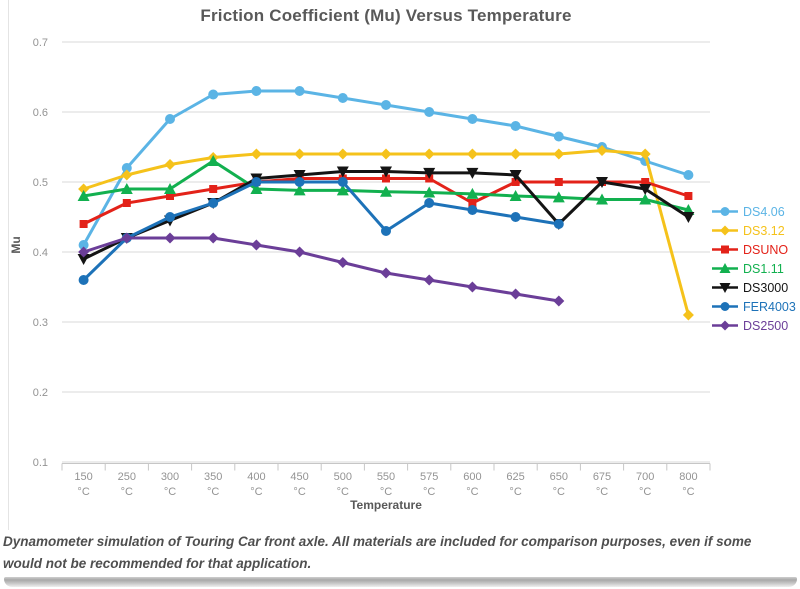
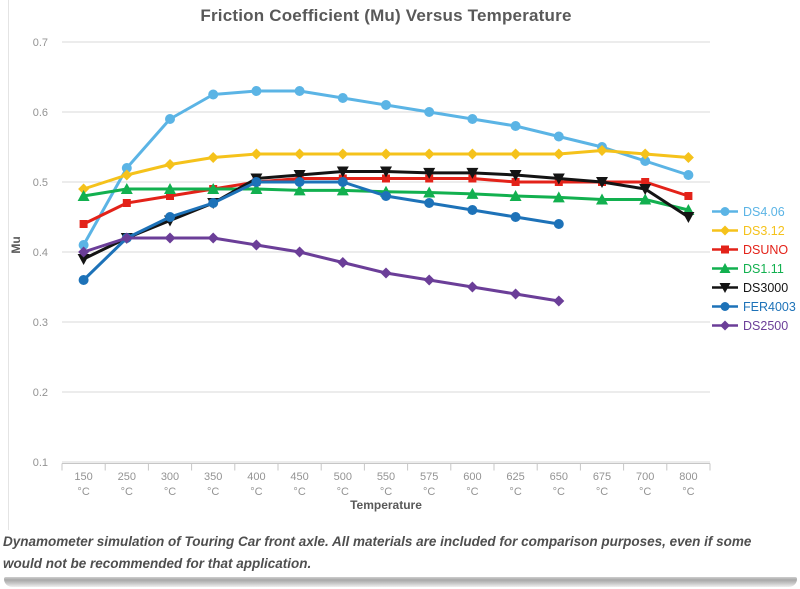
DS1.11/350: 0.53 -> 0.49
FER4003/550: 0.43 -> 0.48
DSUNO/600: 0.47 -> 0.51
DS3000/650: 0.44 -> 0.51
DS3.12/800: 0.31 -> 0.54
